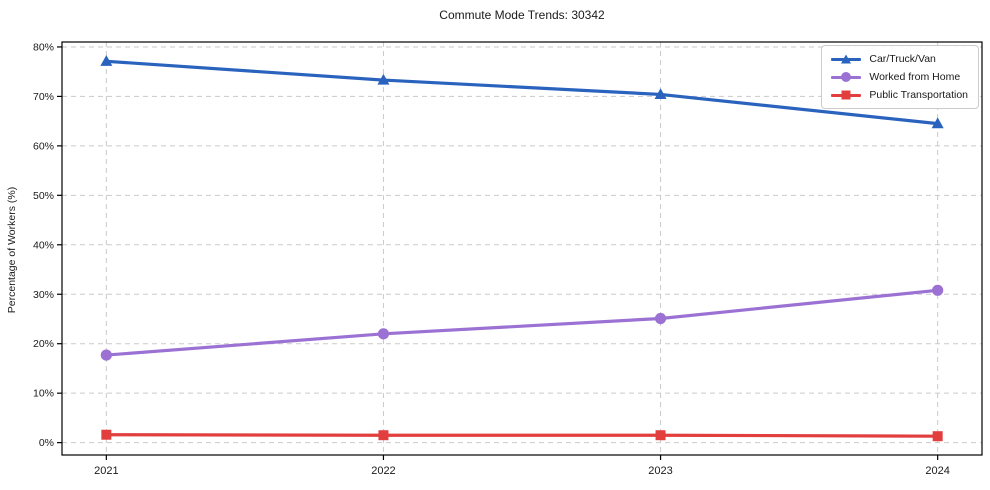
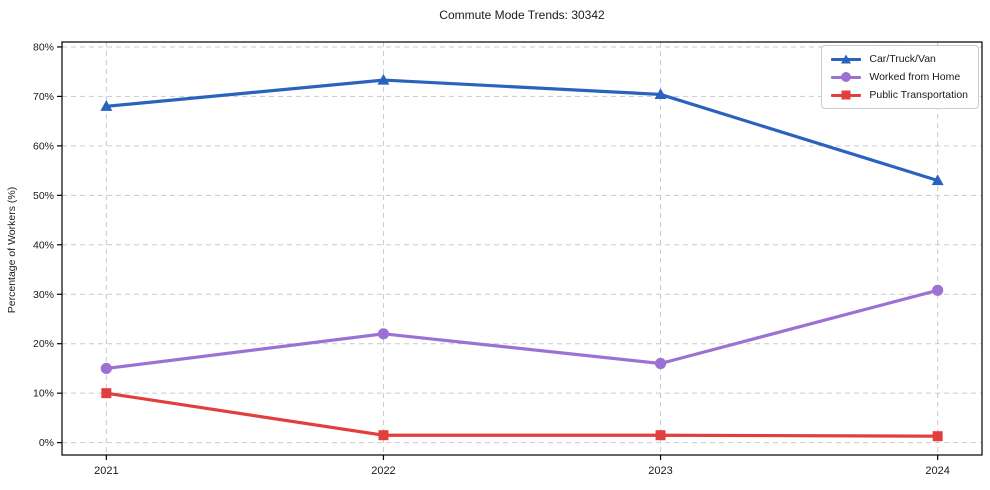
Car/Truck/Van/2021: 77% -> 68%
Worked from Home/2021: 18% -> 15%
Public Transportation/2021: 2% -> 10%
Worked from Home/2023: 25% -> 16%
Car/Truck/Van/2024: 64% -> 53%
